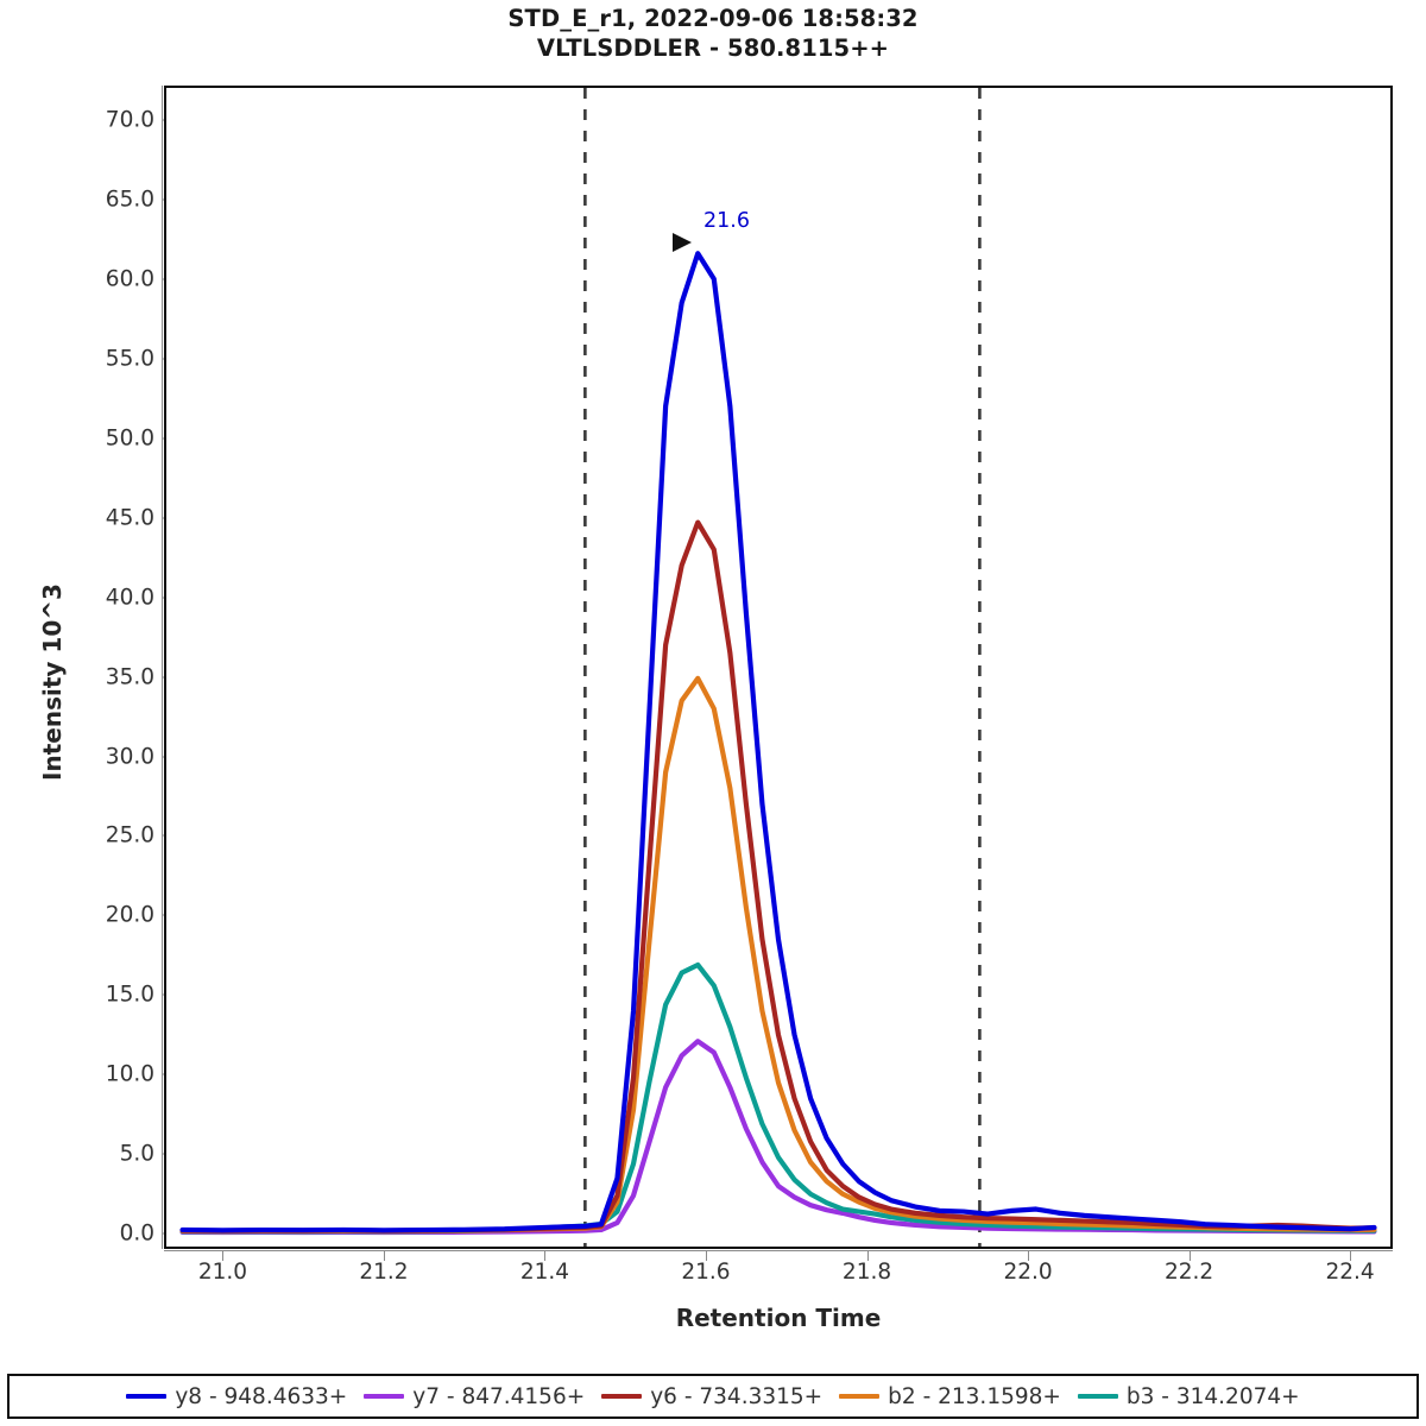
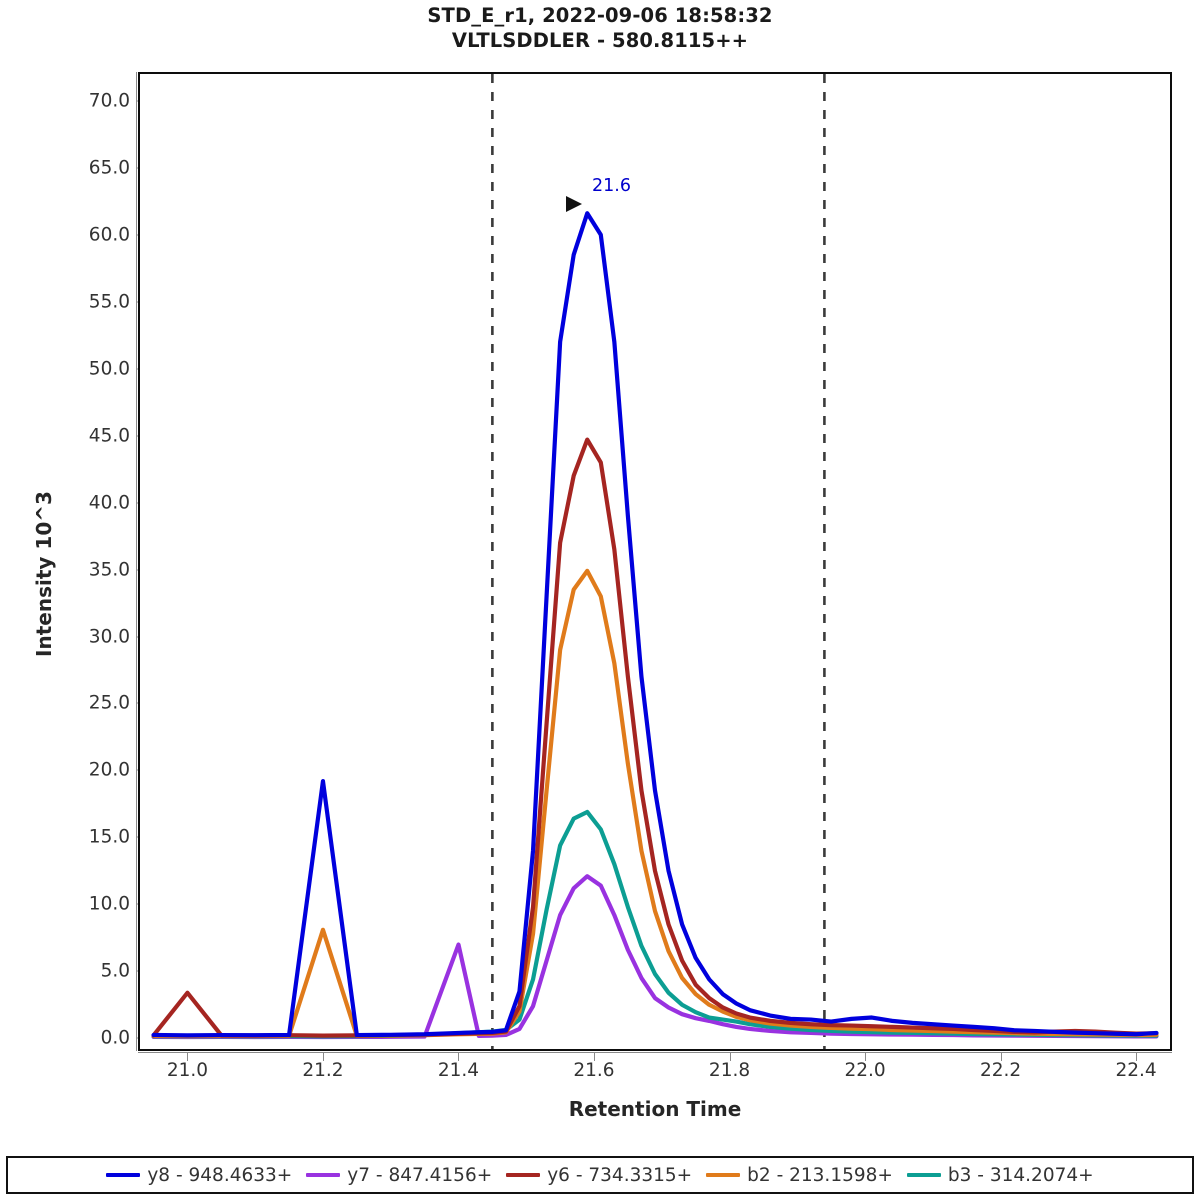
y6 - 734.3315+/21.0: 0.2 -> 3.4
y8 - 948.4633+/21.2: 0.2 -> 19.2
b2 - 213.1598+/21.2: 0.2 -> 8.1
y7 - 847.4156+/21.4: 0.2 -> 7.0
